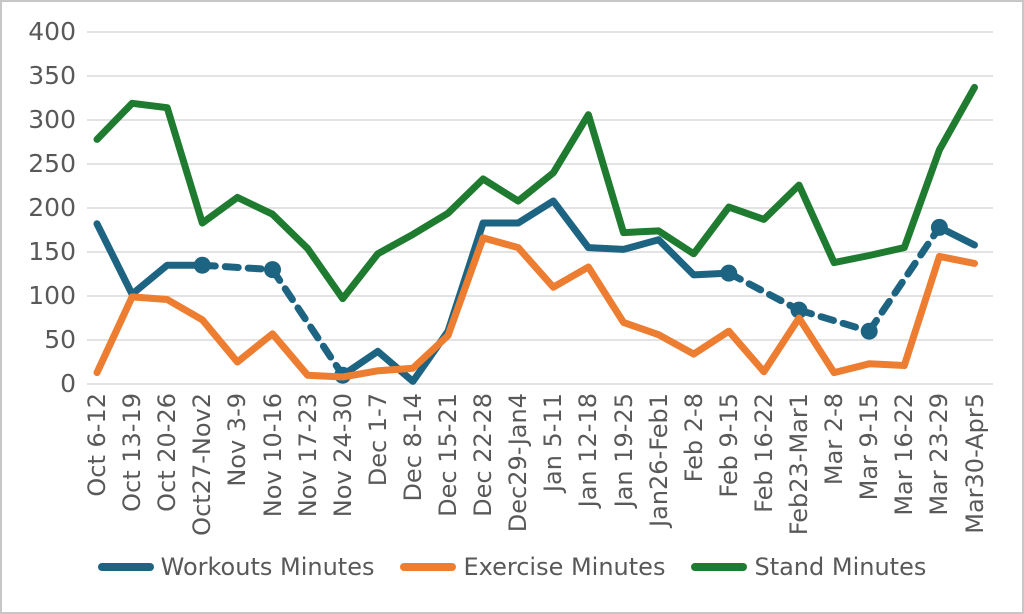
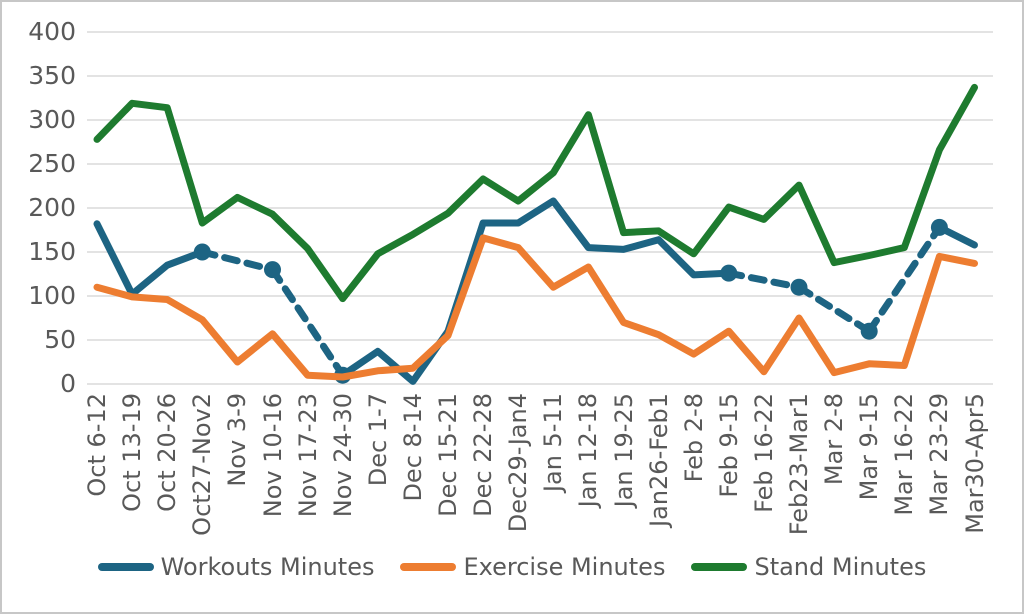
Exercise Minutes/Oct 6-12: 10 -> 110
Workouts Minutes/Oct27-Nov2: 140 -> 150
Workouts Minutes/Feb23-Mar1: 80 -> 110
